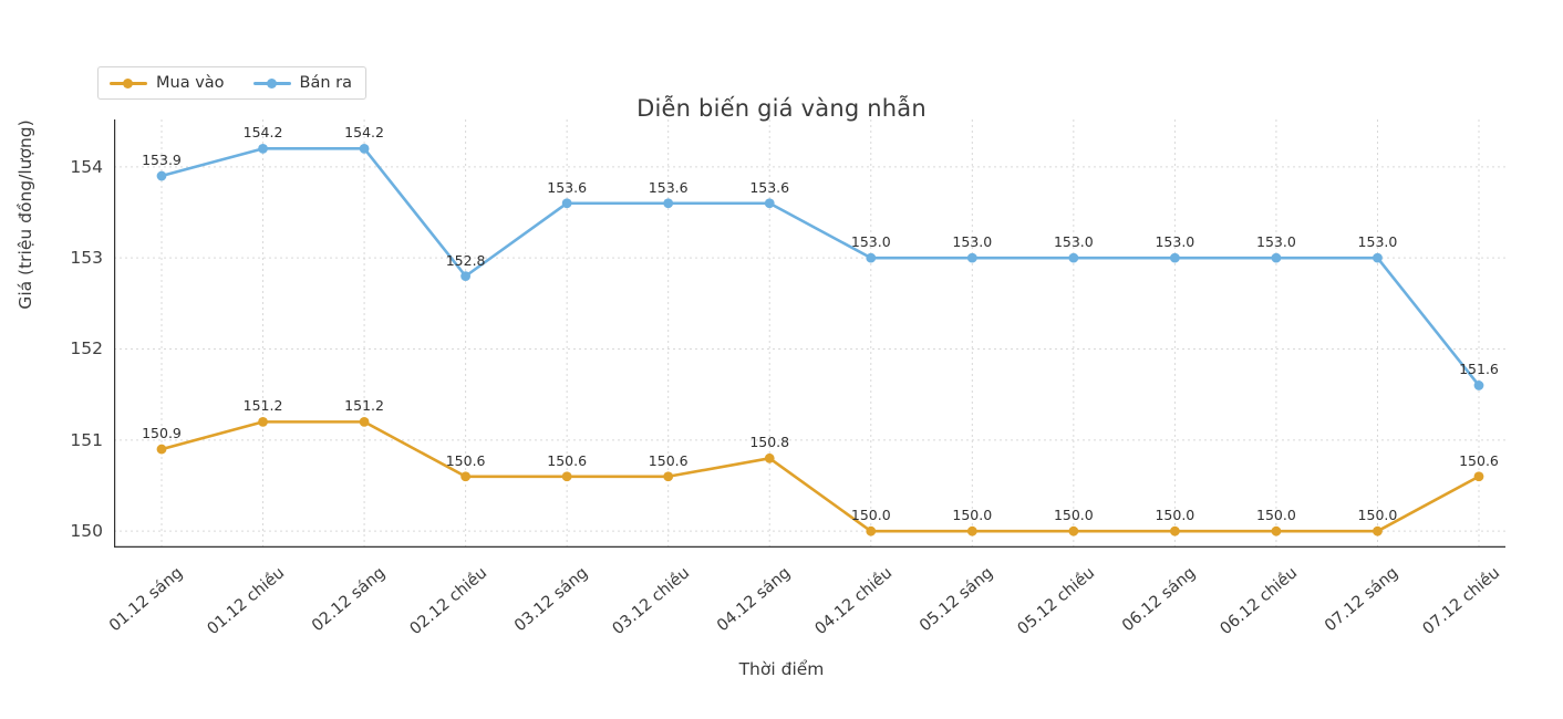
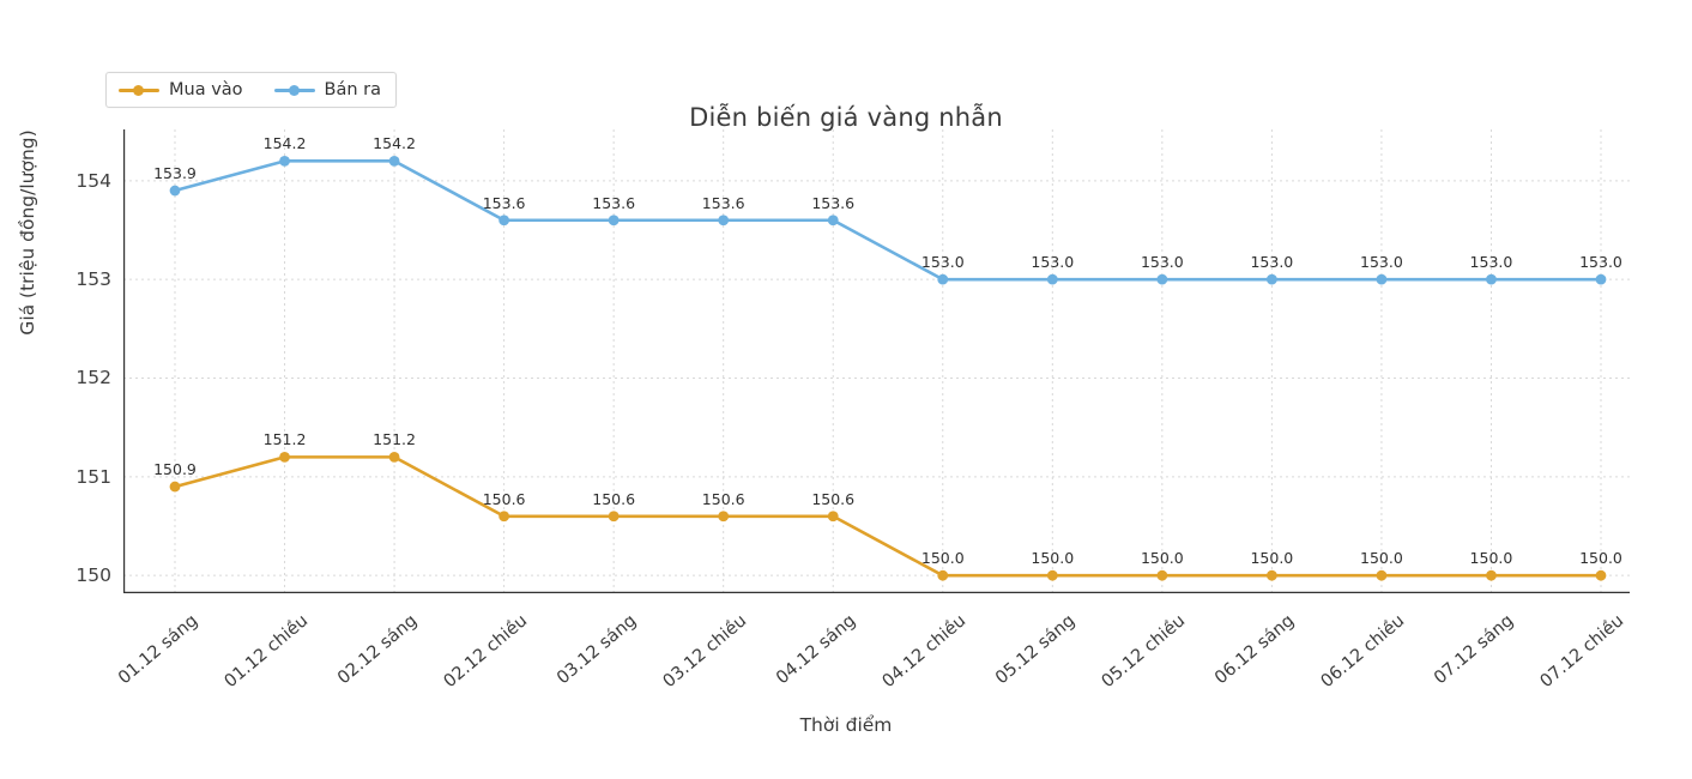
Bán ra/02.12 chiều: 152.8 -> 153.6
Mua vào/04.12 sáng: 150.8 -> 150.6
Mua vào/07.12 chiều: 150.6 -> 150.0
Bán ra/07.12 chiều: 151.6 -> 153.0
